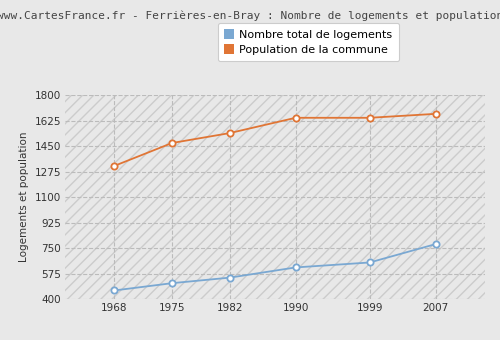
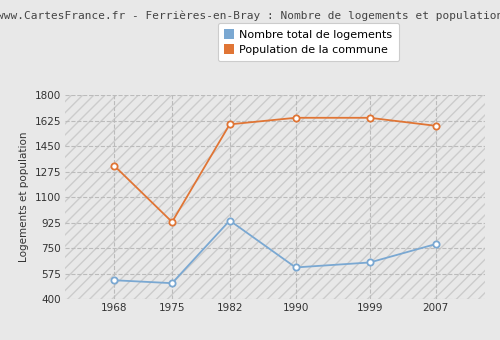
Nombre total de logements/1968: 460 -> 530
Population de la commune/1975: 1470 -> 930
Nombre total de logements/1982: 550 -> 940
Population de la commune/1982: 1540 -> 1600
Population de la commune/2007: 1670 -> 1590
